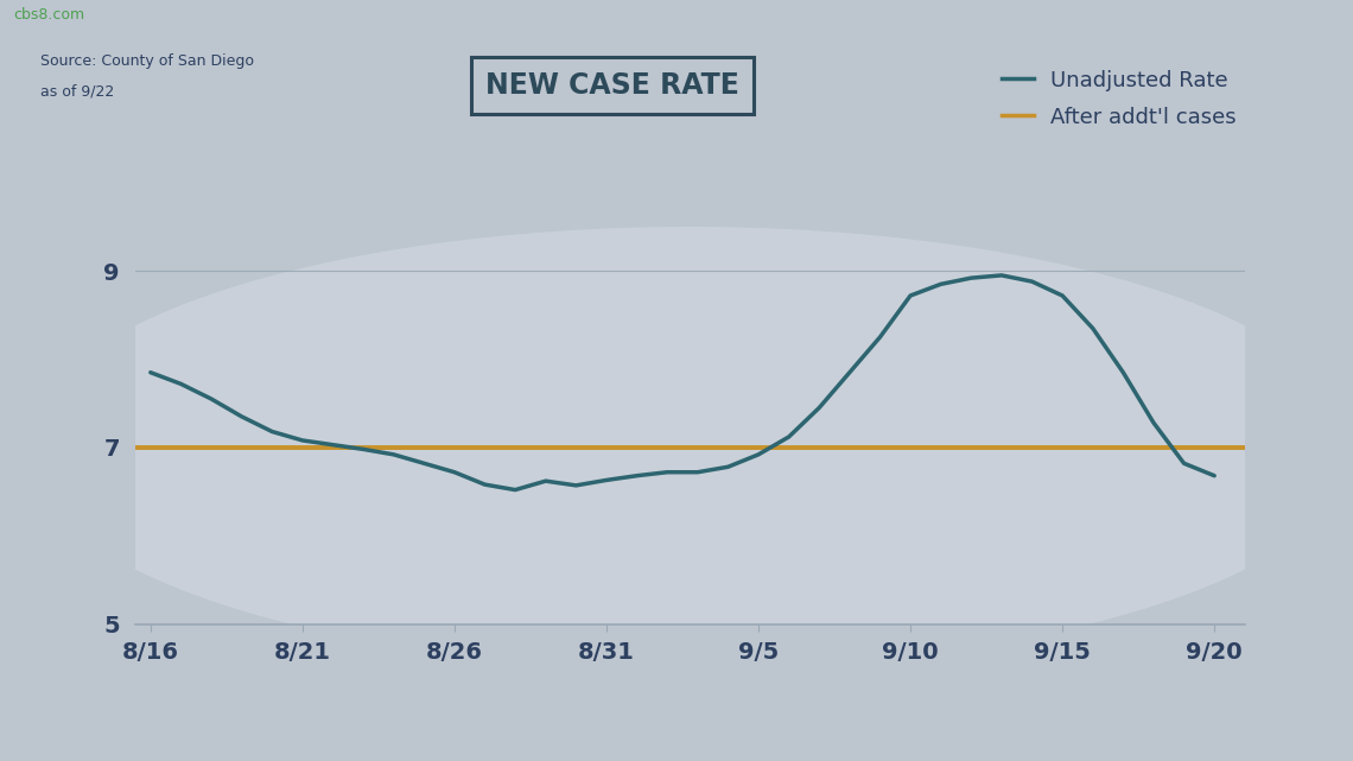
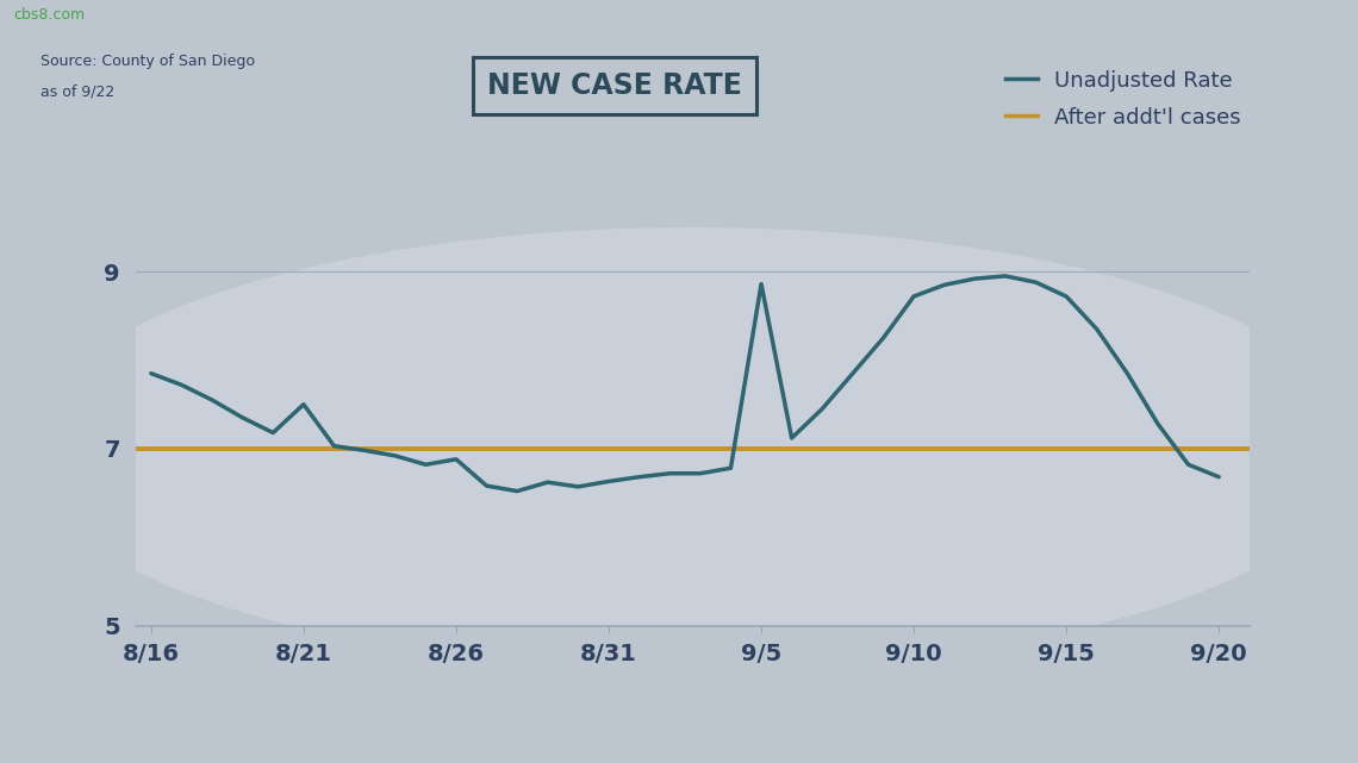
8/21: 7.08 -> 7.50
8/26: 6.72 -> 6.88
9/5: 6.92 -> 8.86
